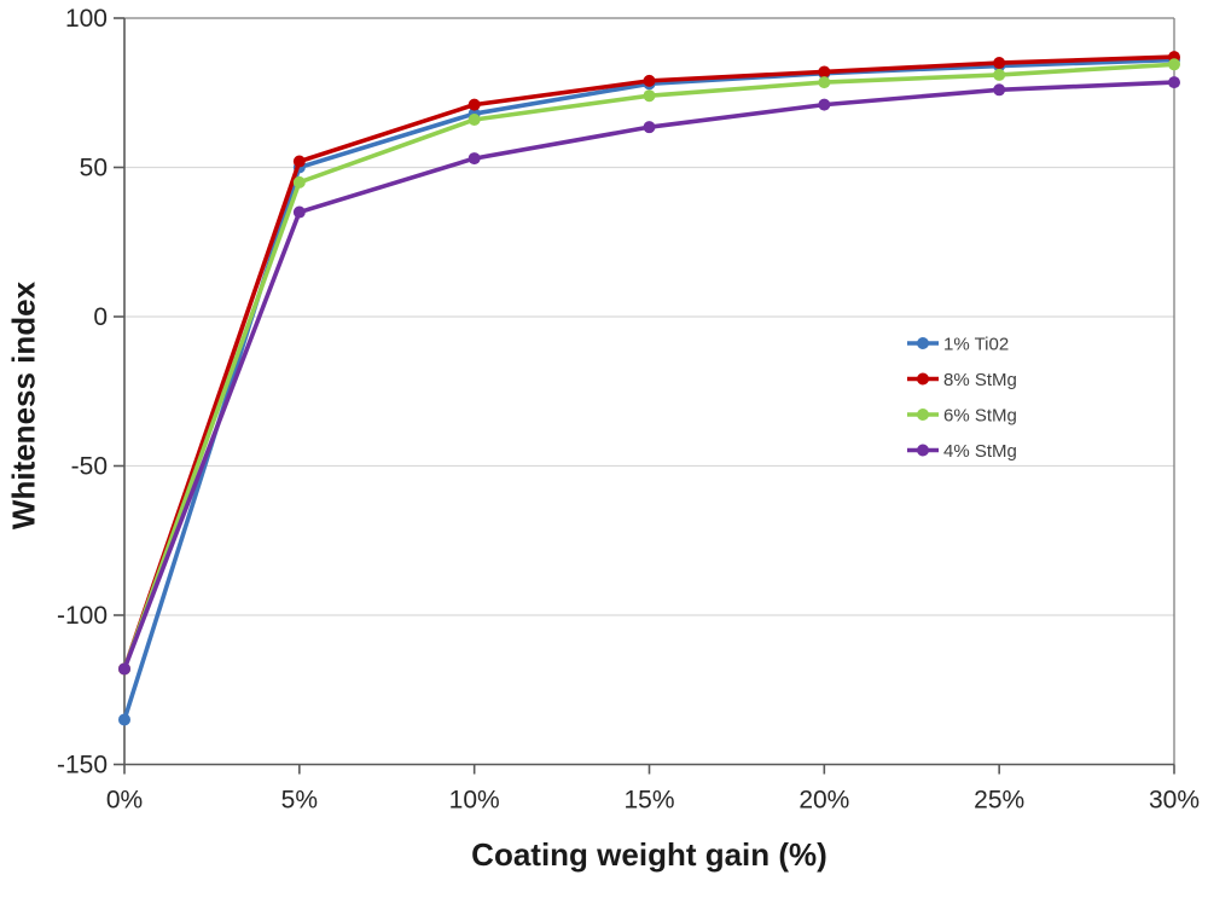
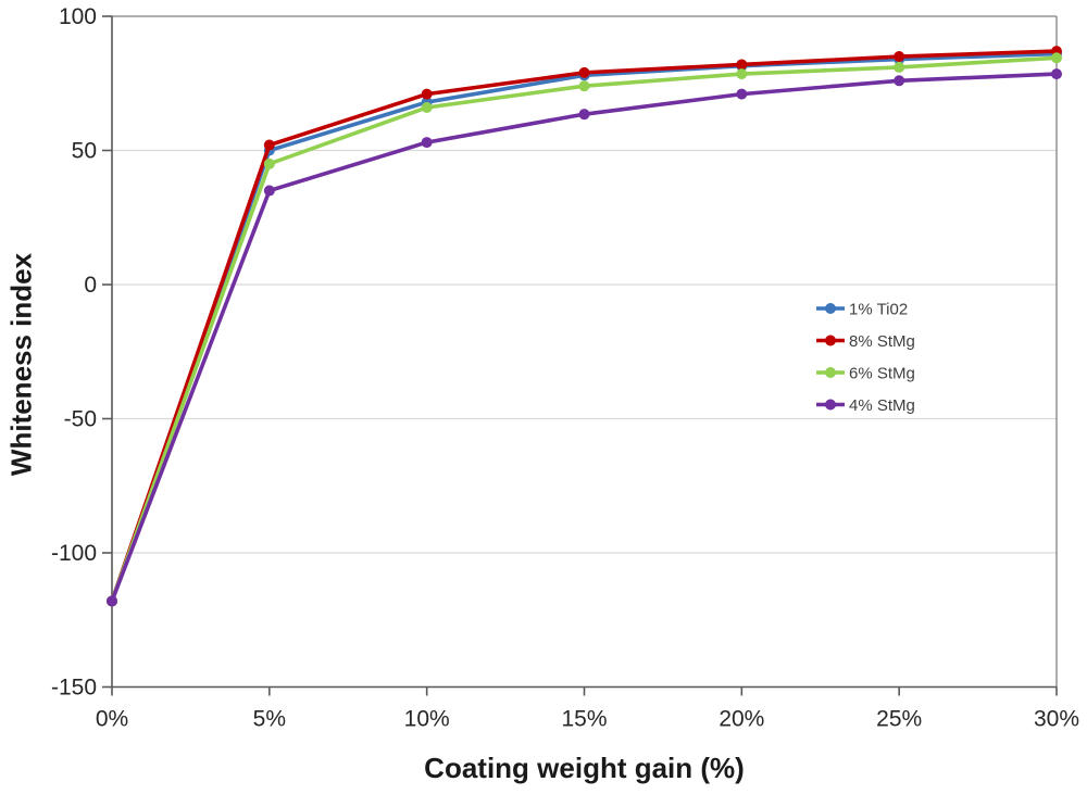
1% Ti02/0%: -135 -> -118
